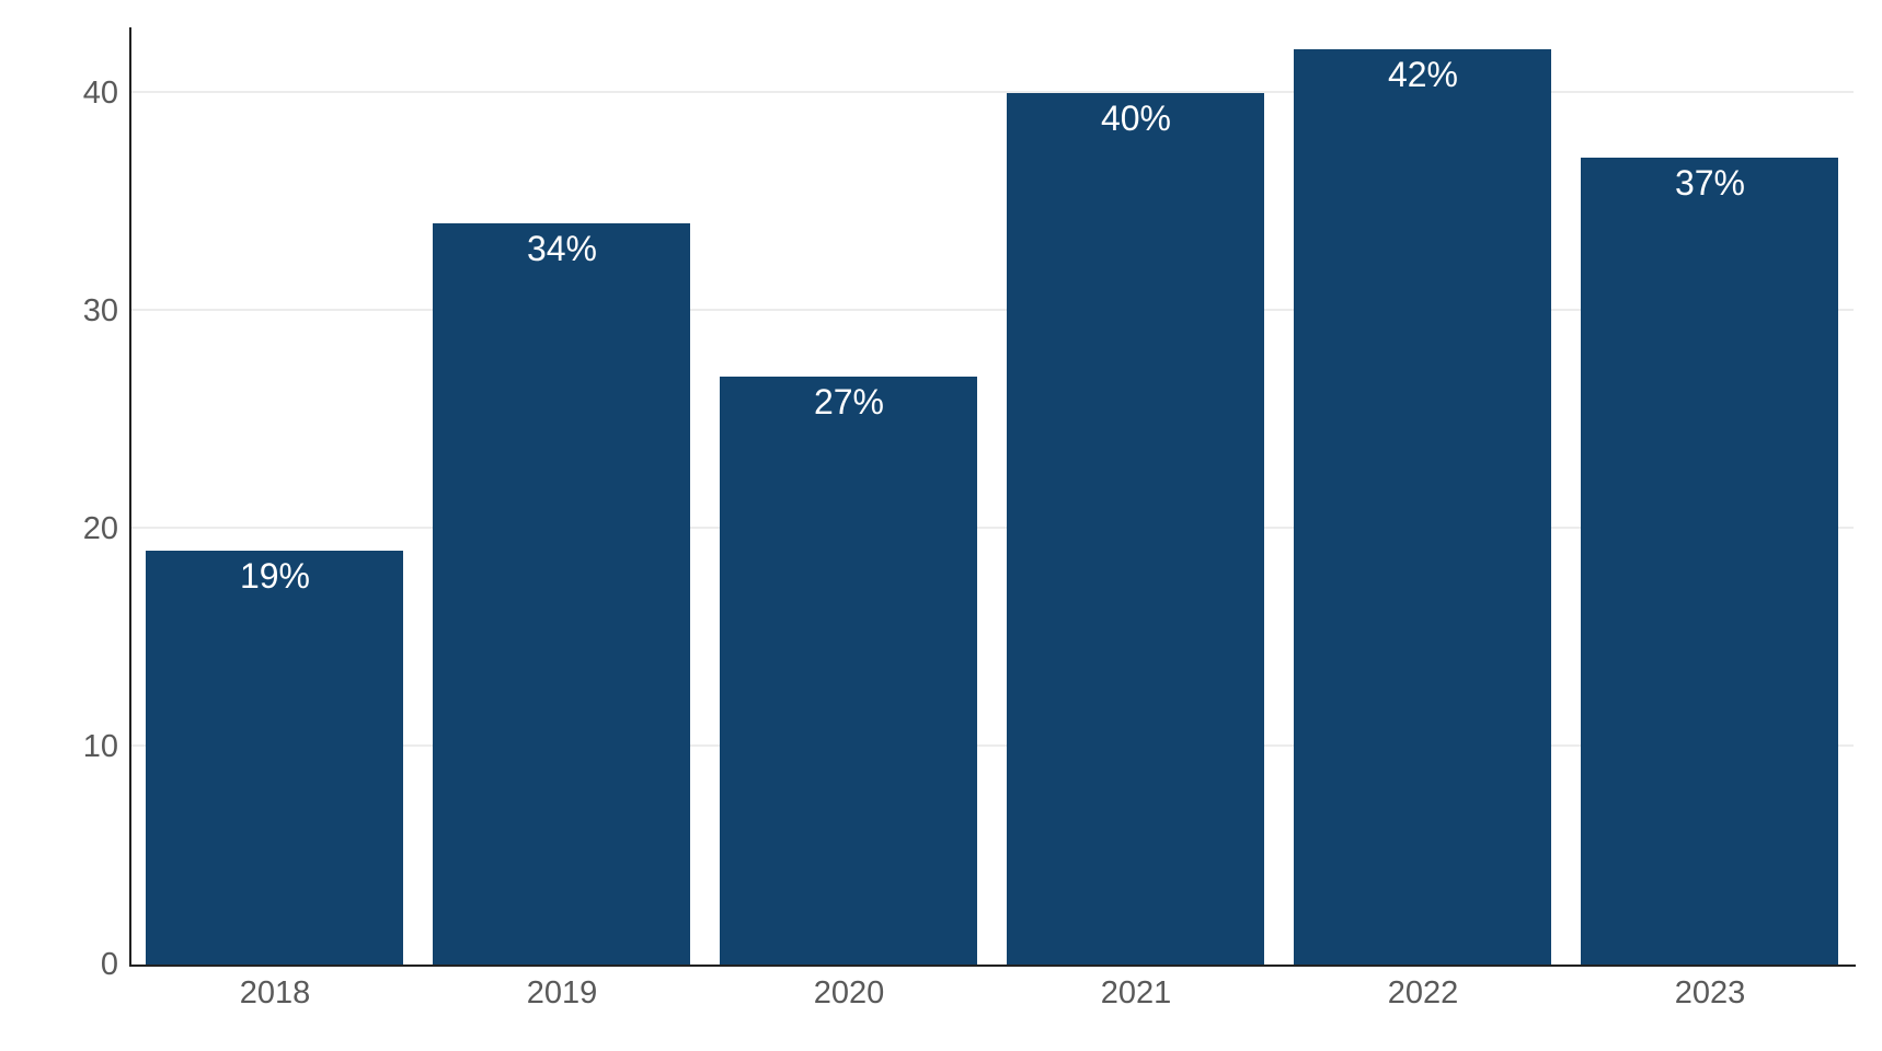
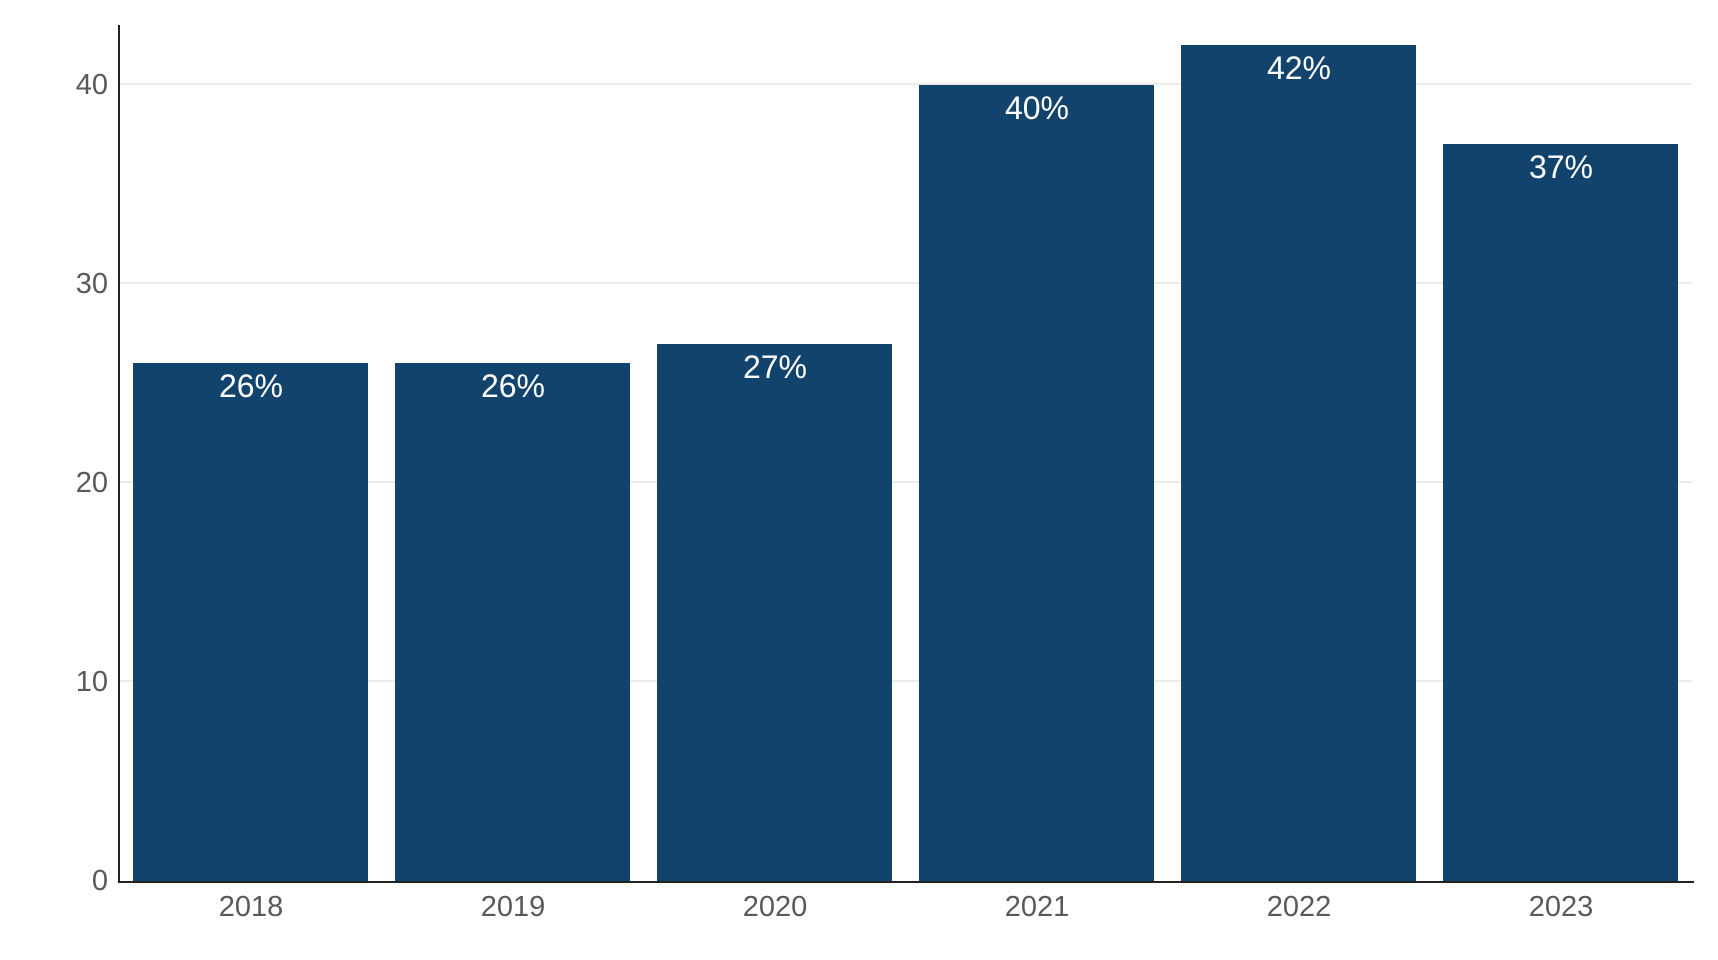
2018: 19% -> 26%
2019: 34% -> 26%
